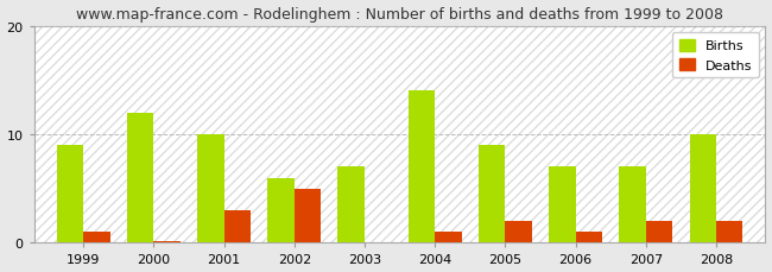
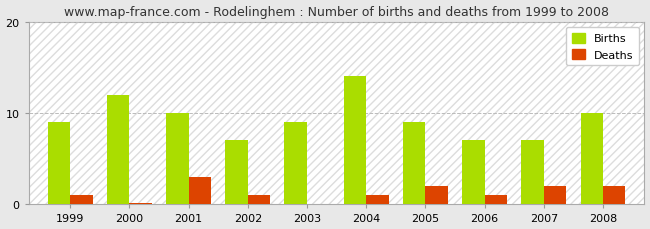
Births/2002: 6 -> 7
Deaths/2002: 5.0 -> 1.0
Births/2003: 7 -> 9
